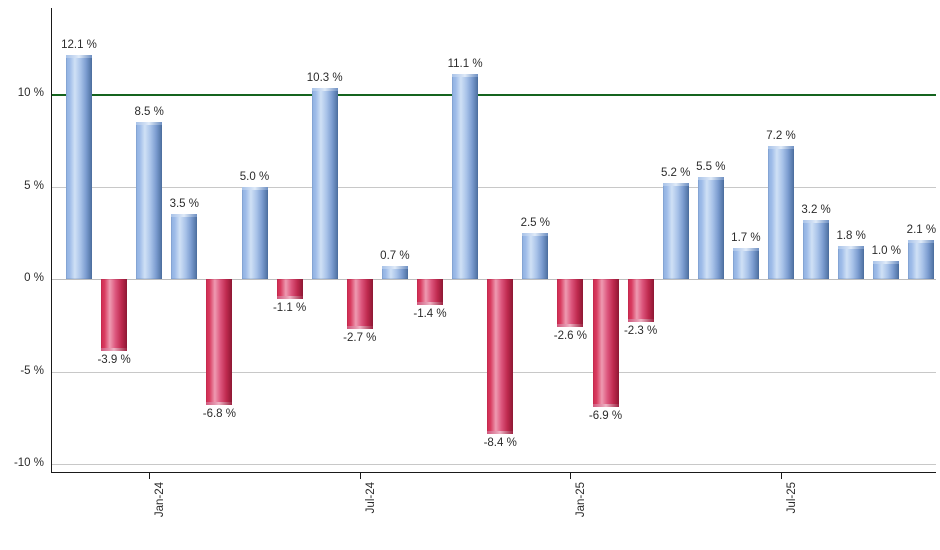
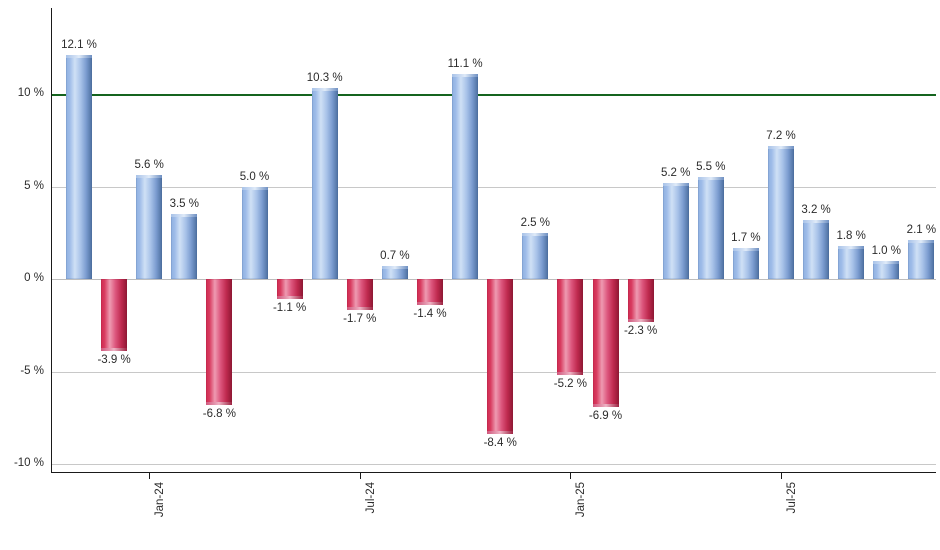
Jan-24: 8.5 -> 5.6
Jul-24: -2.7 -> -1.7
Jan-25: -2.6 -> -5.2
